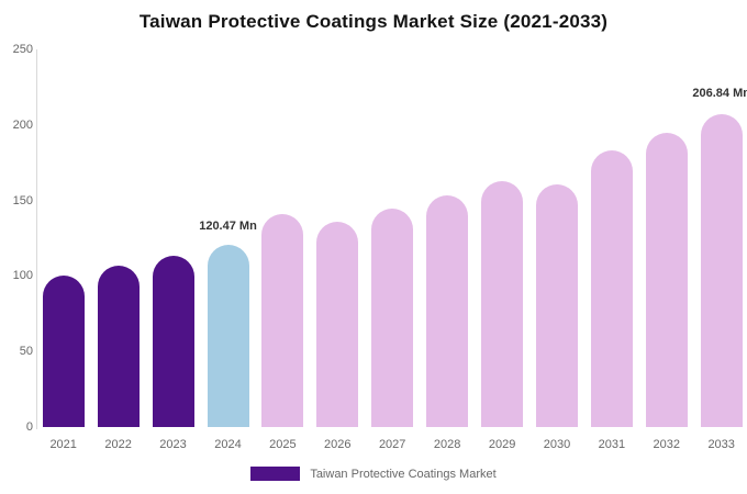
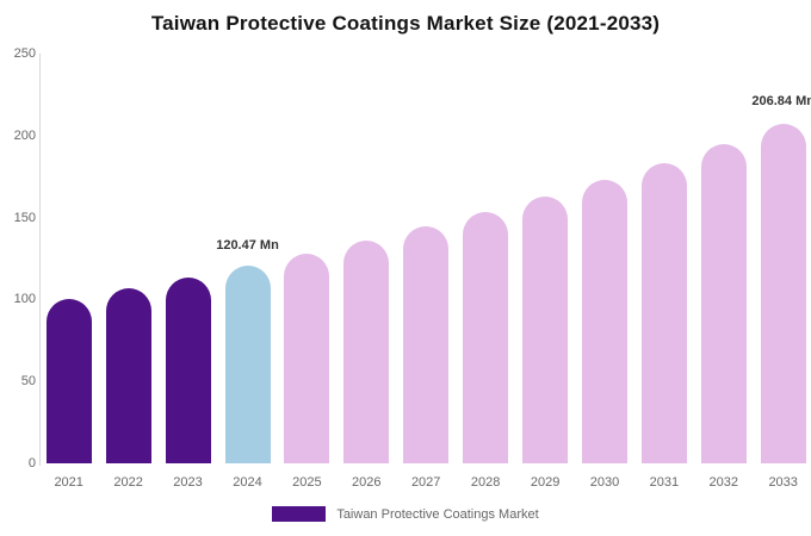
2025: 141 -> 128
2030: 161 -> 173
